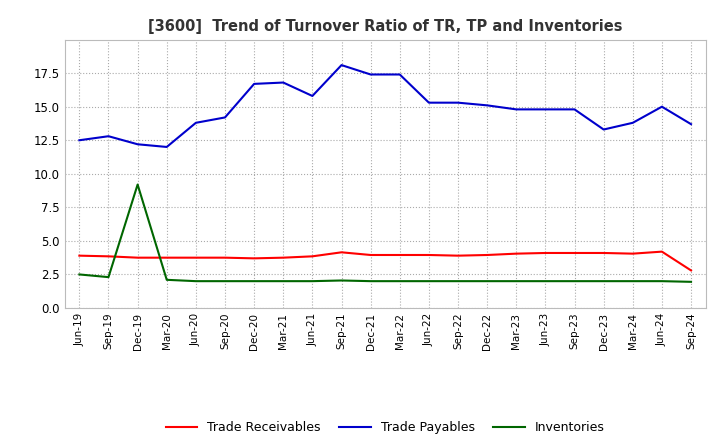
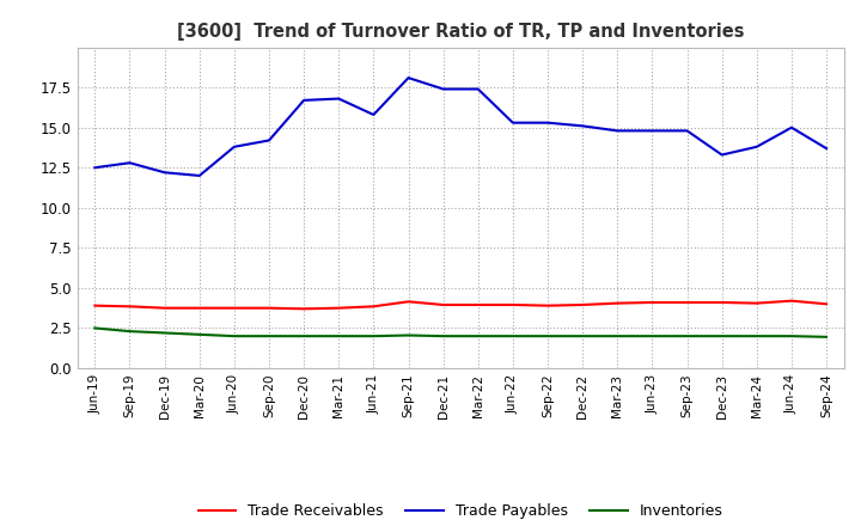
Inventories/Dec-19: 9.2 -> 2.2
Trade Receivables/Sep-24: 2.8 -> 4.0
